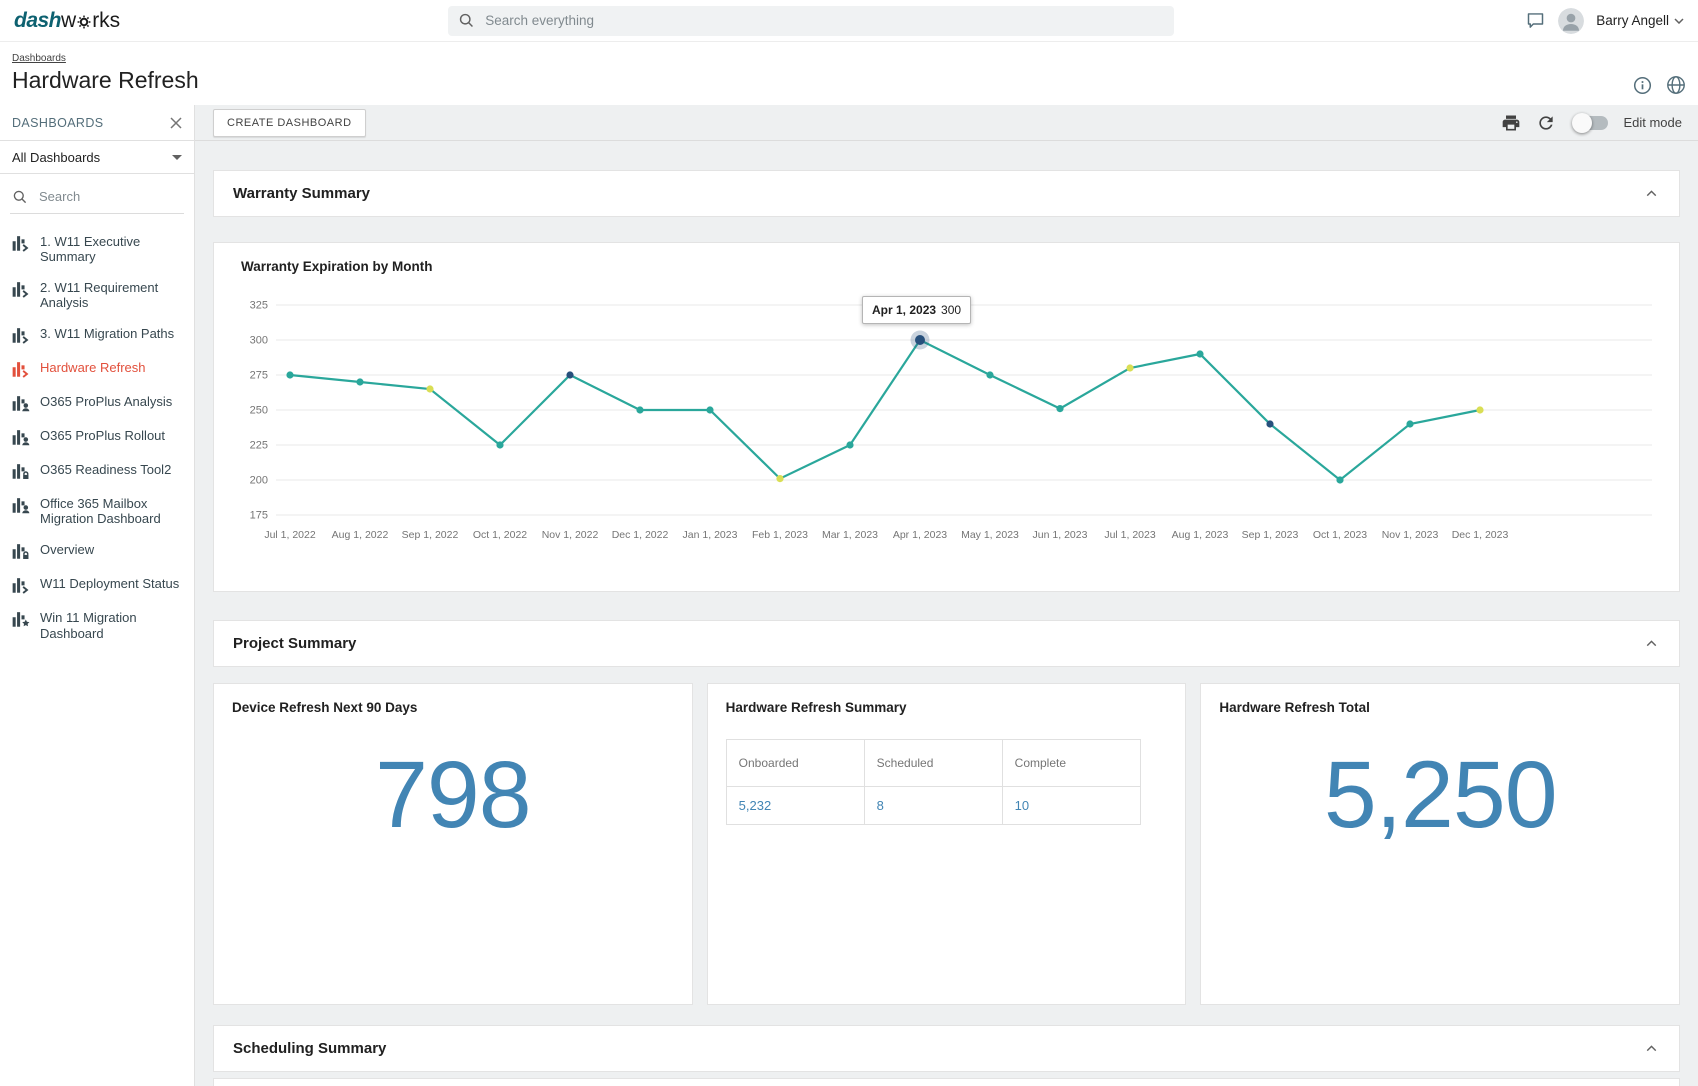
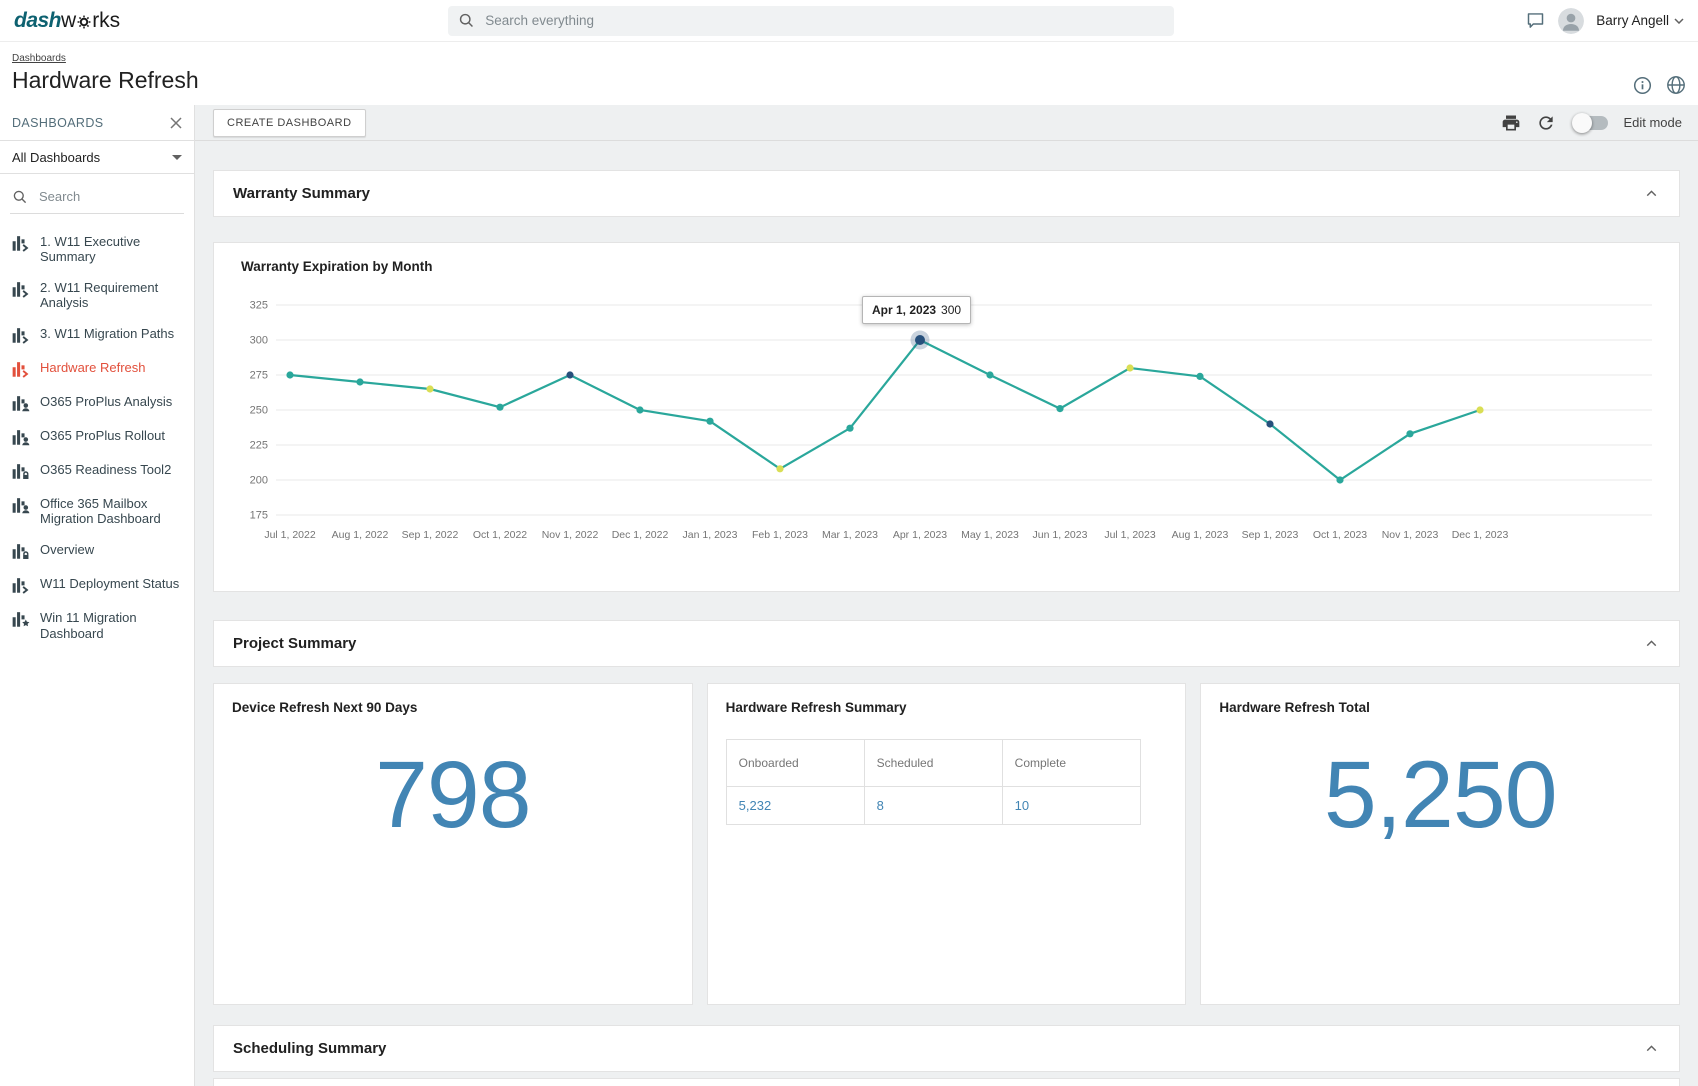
Oct 1, 2022: 225 -> 252
Jan 1, 2023: 250 -> 242
Feb 1, 2023: 201 -> 208
Mar 1, 2023: 225 -> 237
Aug 1, 2023: 290 -> 274
Nov 1, 2023: 240 -> 233
